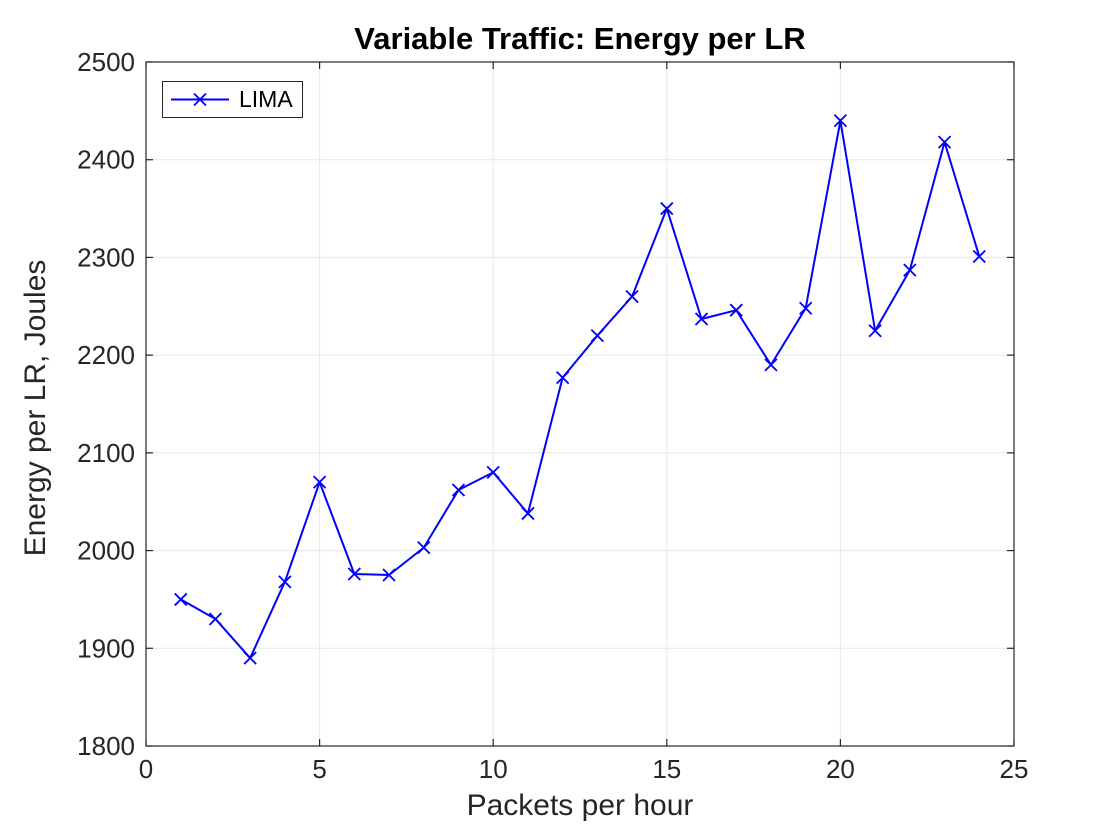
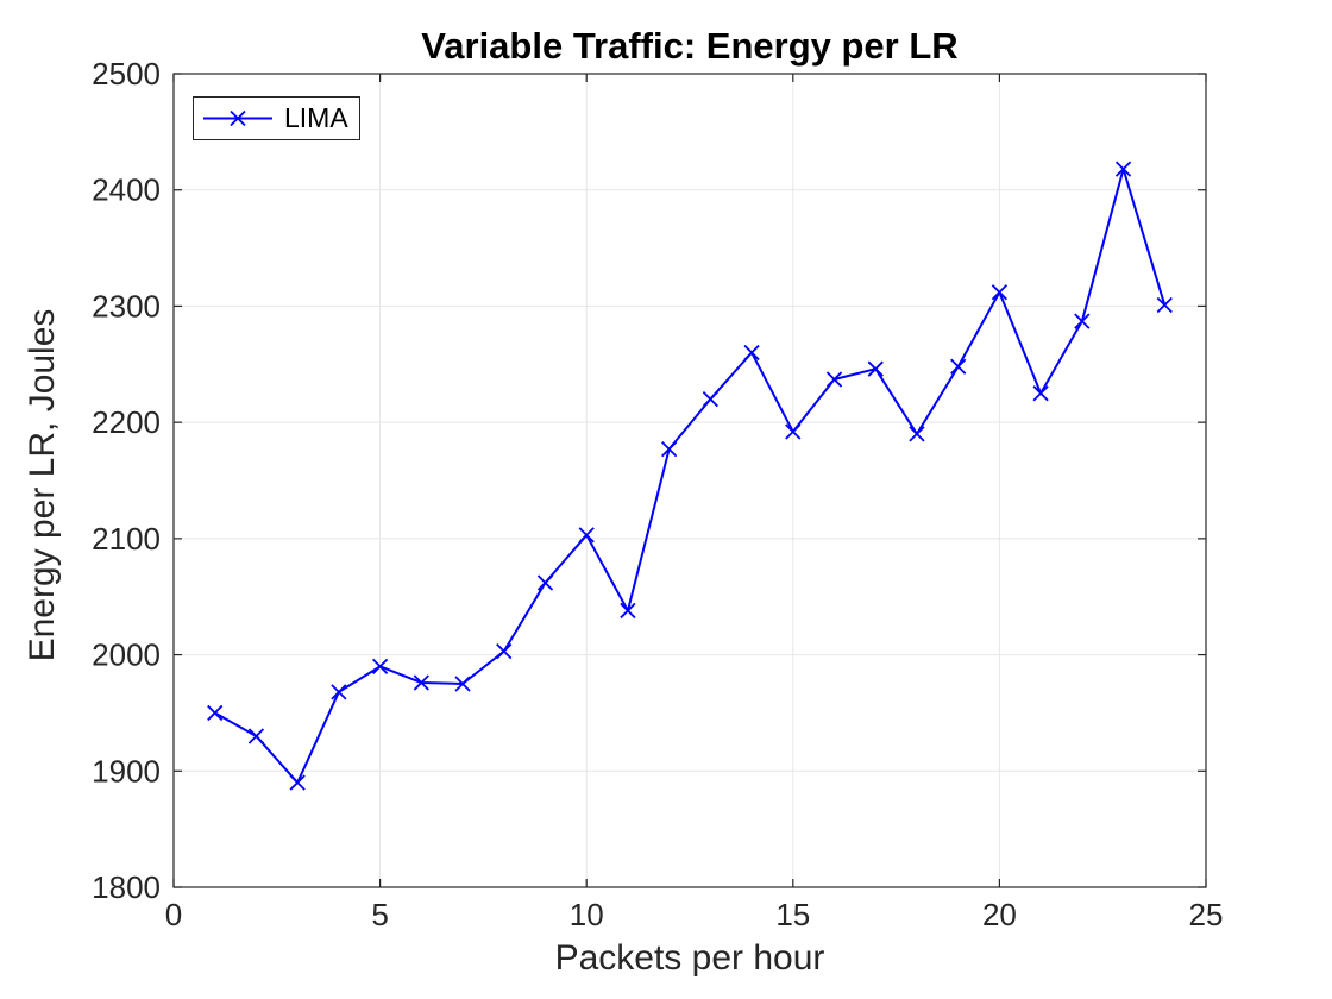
5: 2070 -> 1990
10: 2080 -> 2100
15: 2350 -> 2190
20: 2440 -> 2310
